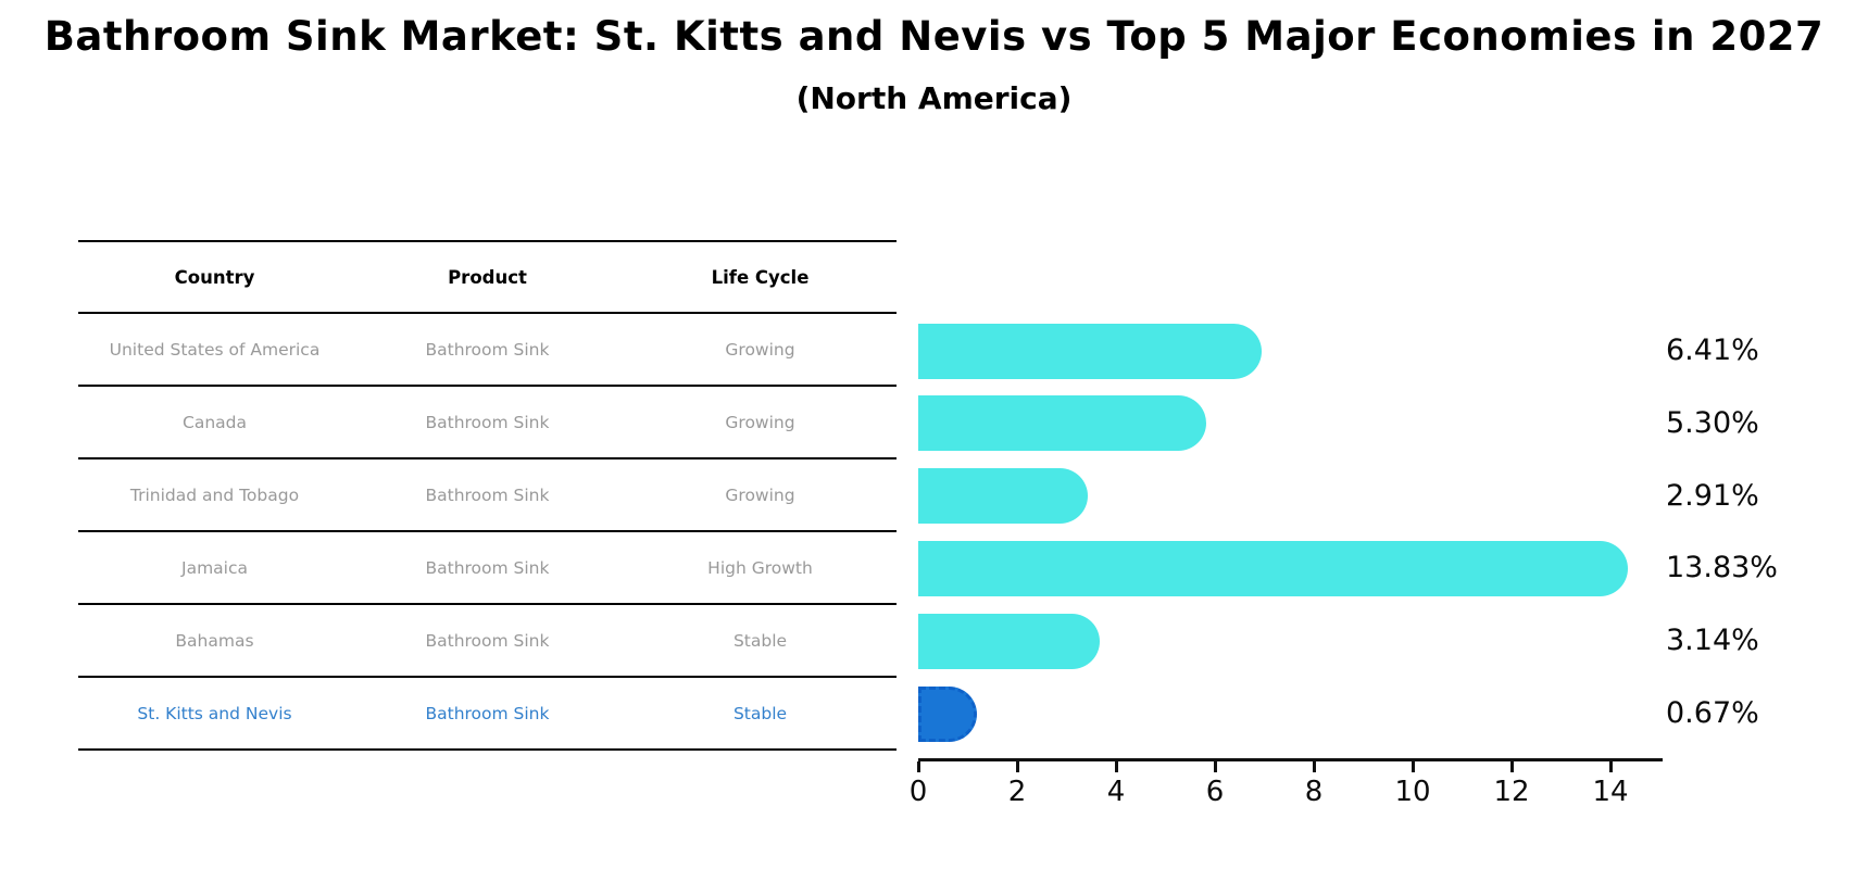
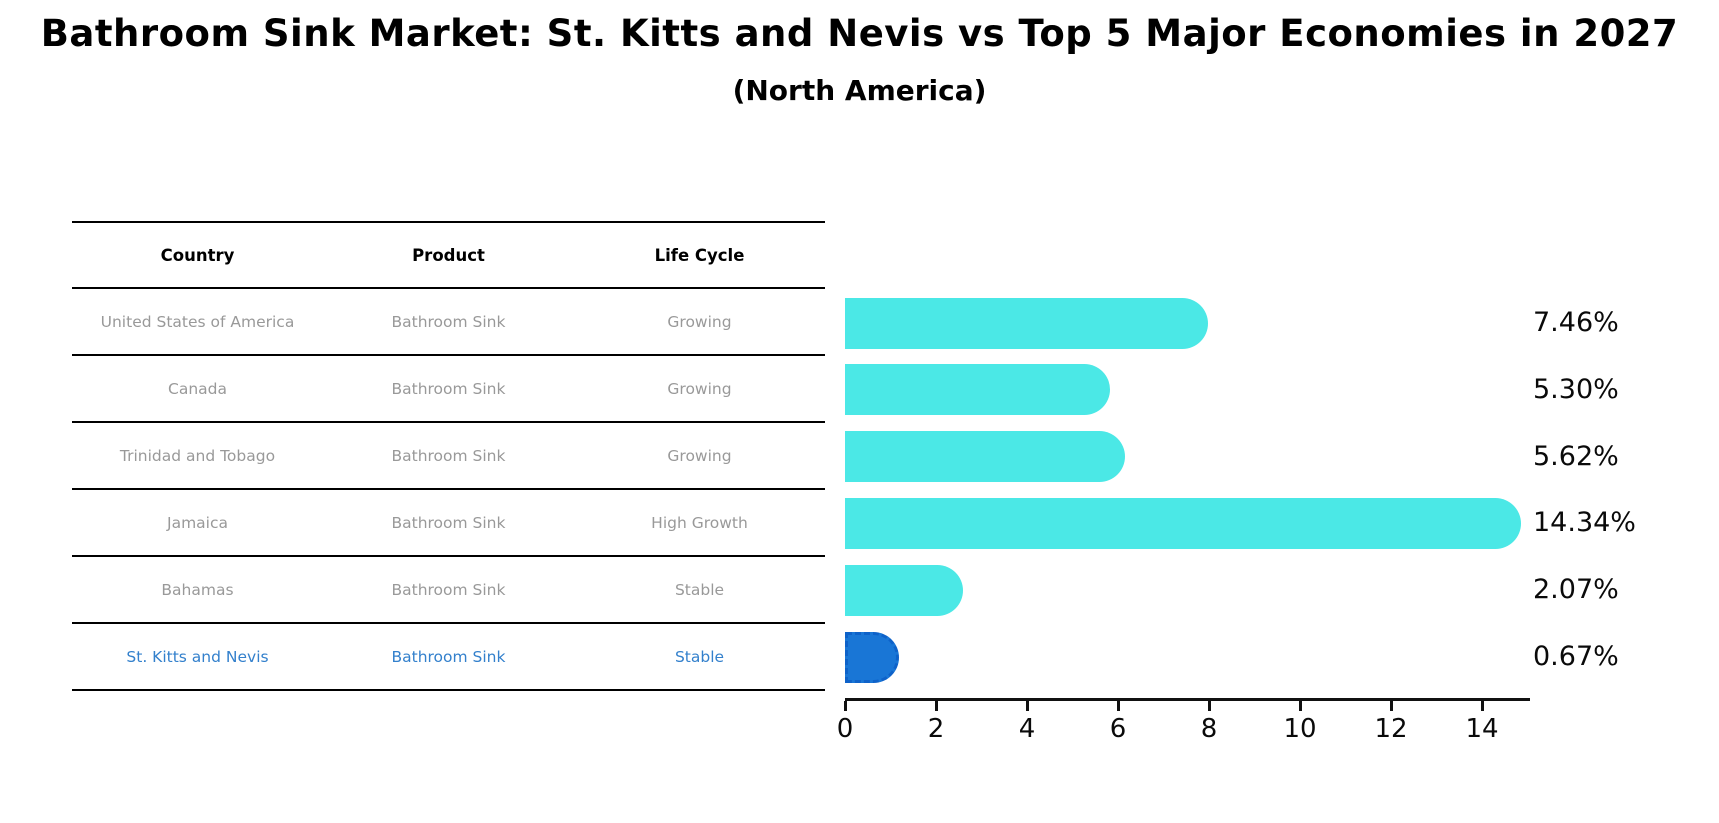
United States of America: 6.41% -> 7.46%
Trinidad and Tobago: 2.91% -> 5.62%
Jamaica: 13.83% -> 14.34%
Bahamas: 3.14% -> 2.07%
